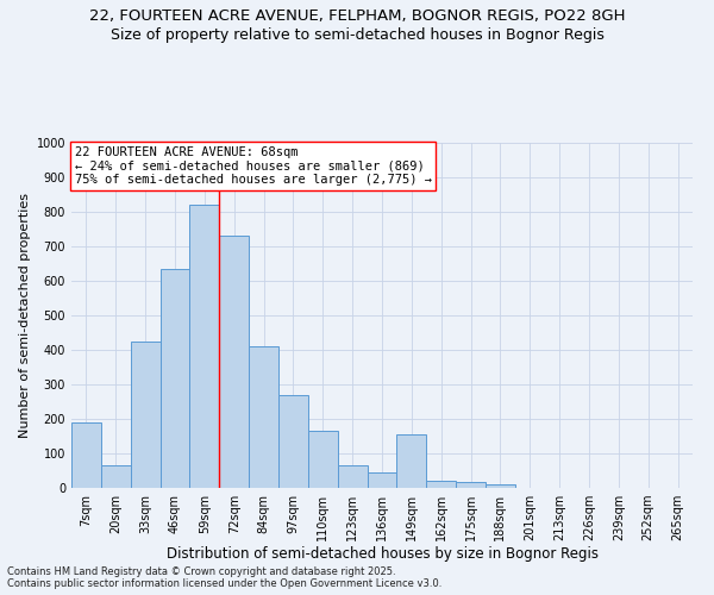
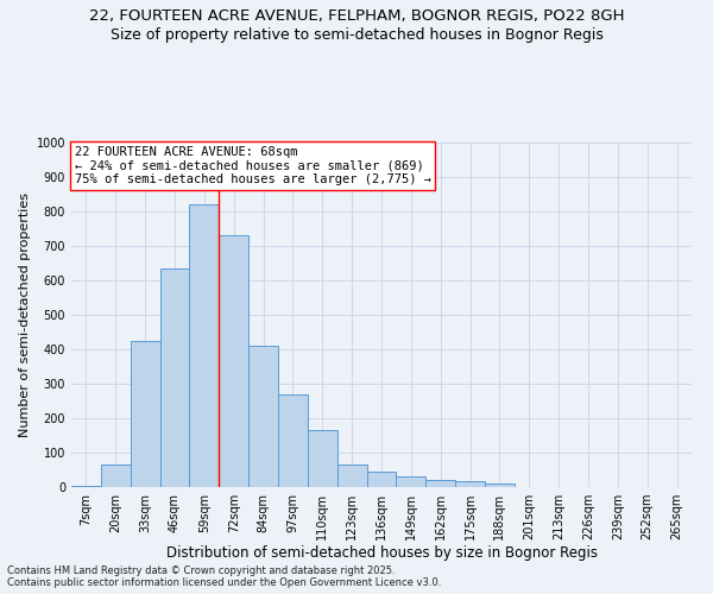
7sqm: 190 -> 5
149sqm: 155 -> 30
